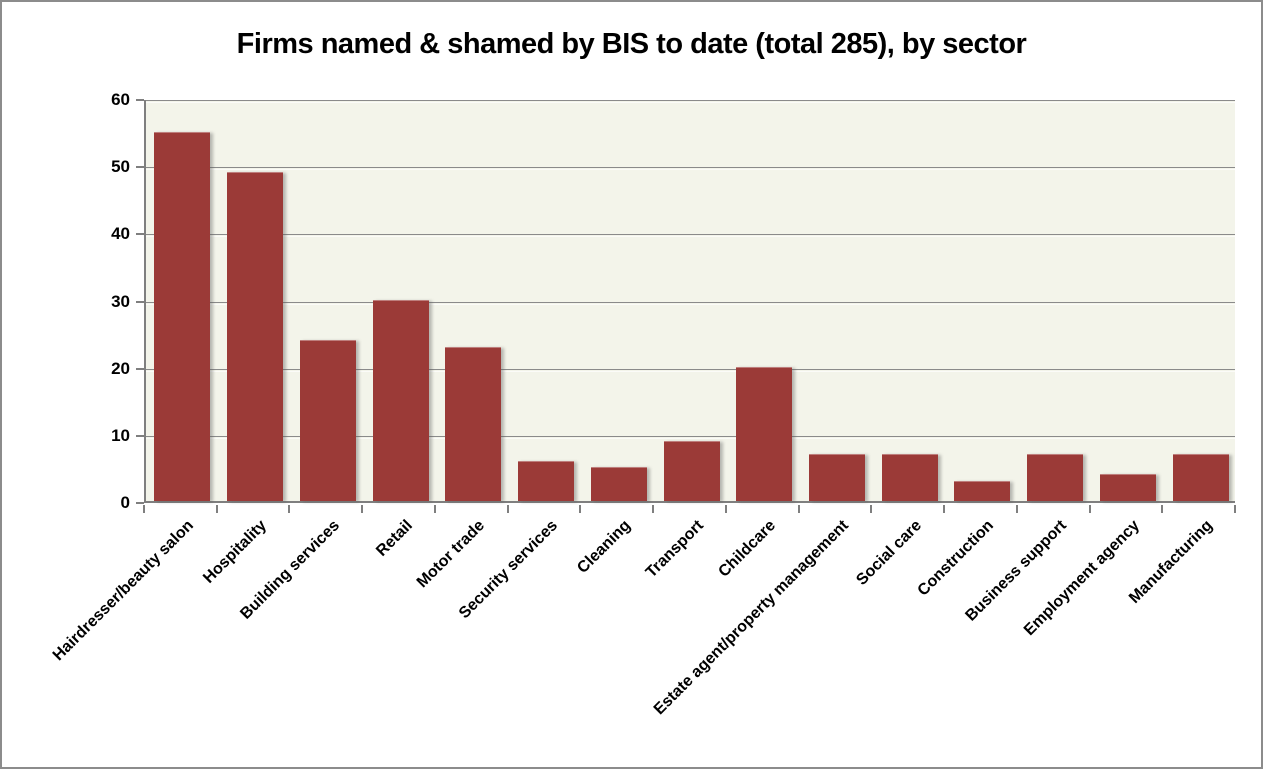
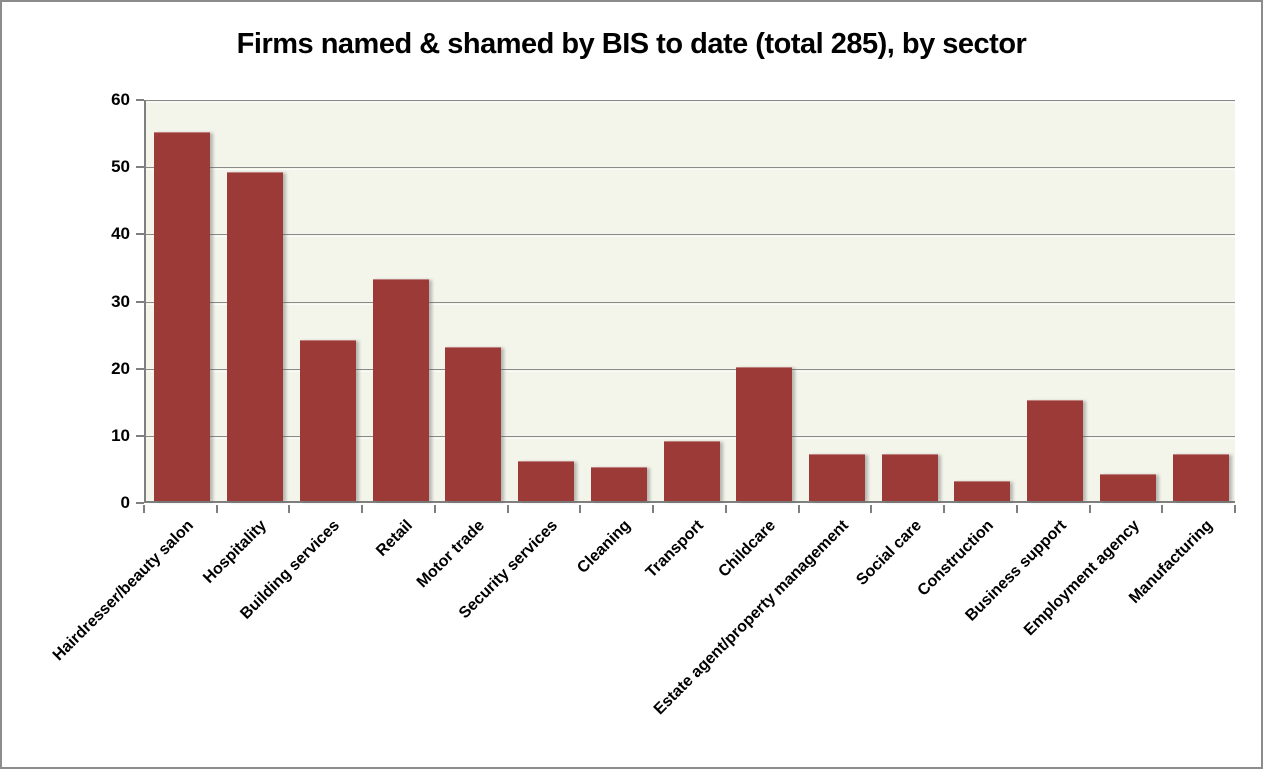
Retail: 30 -> 33
Business support: 7 -> 15
